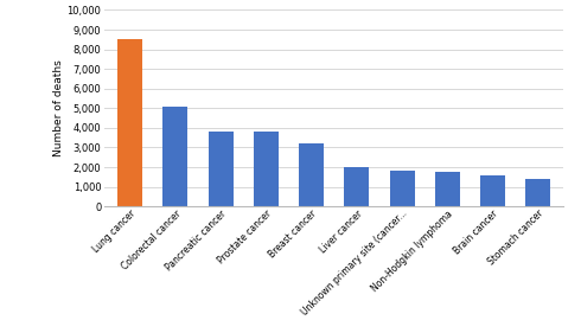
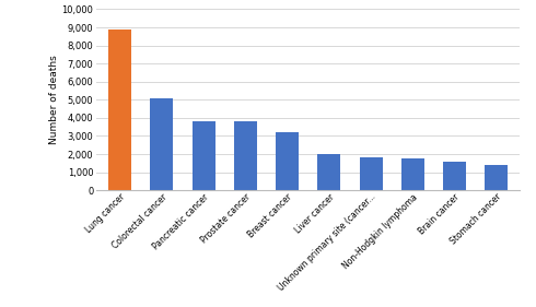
Lung cancer: 8,500 -> 8,900
